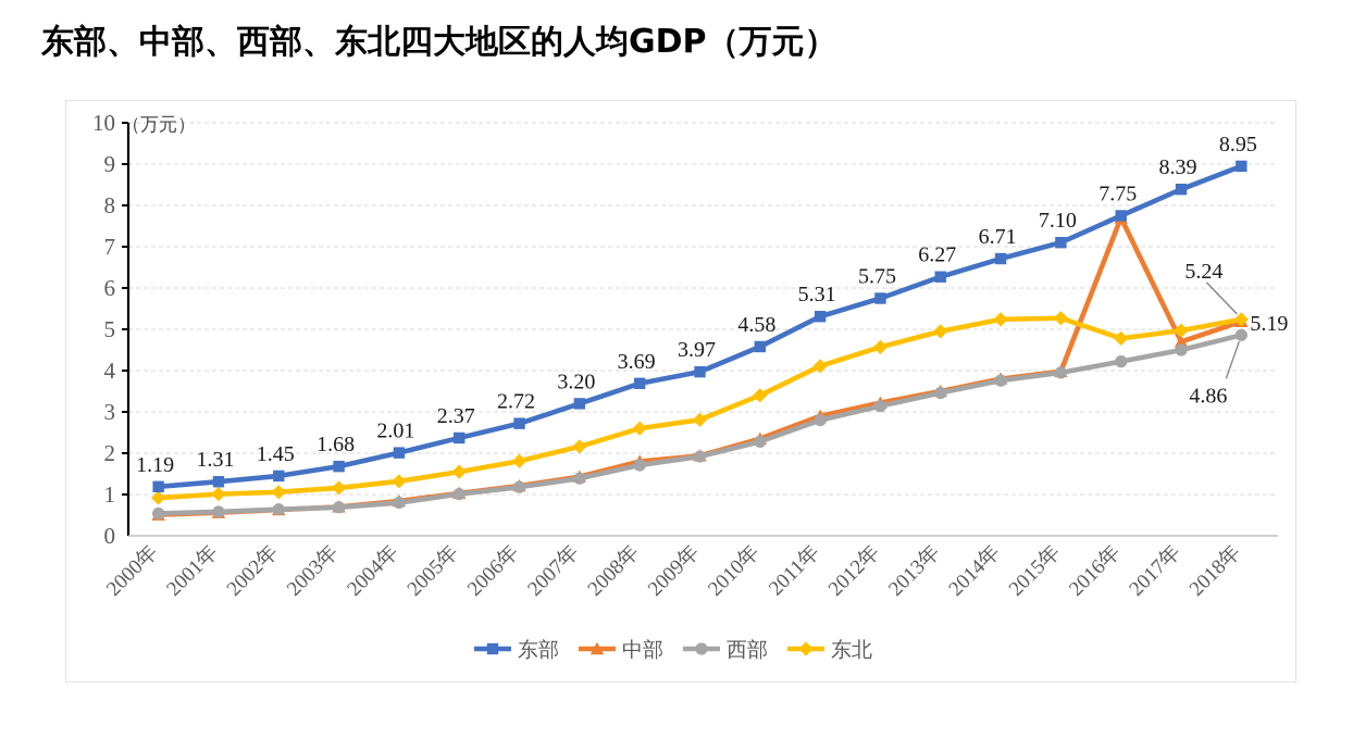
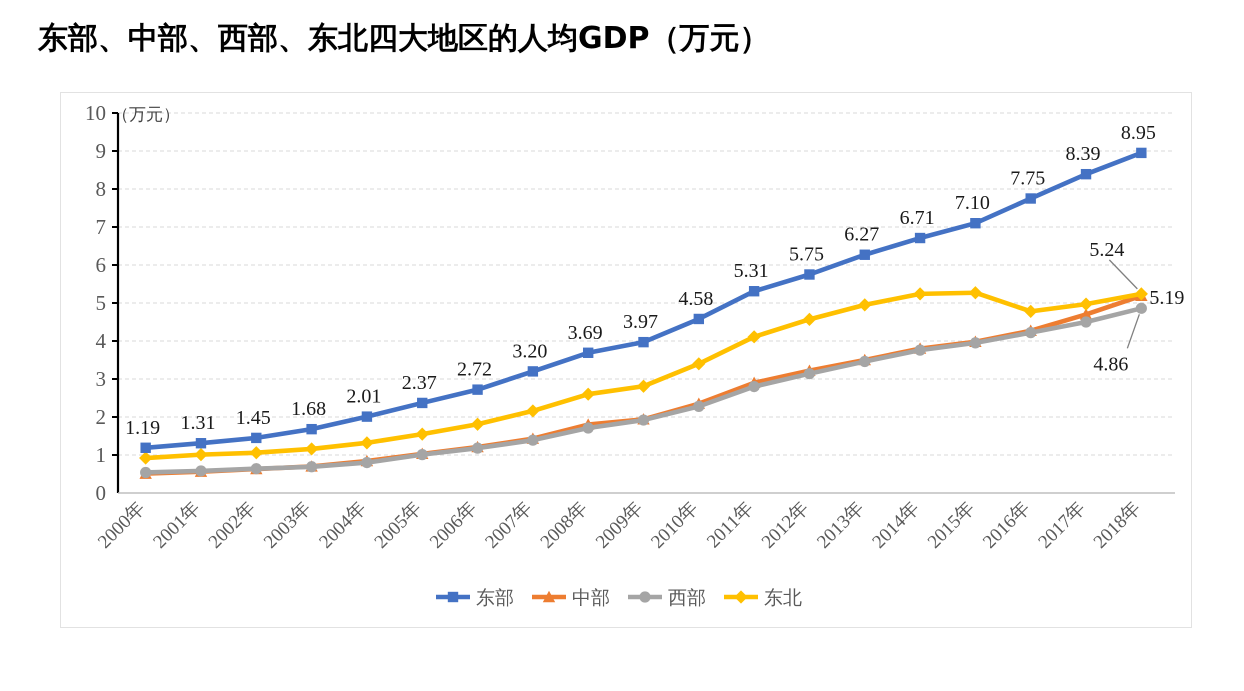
中部/2016年: 7.7 -> 4.3
